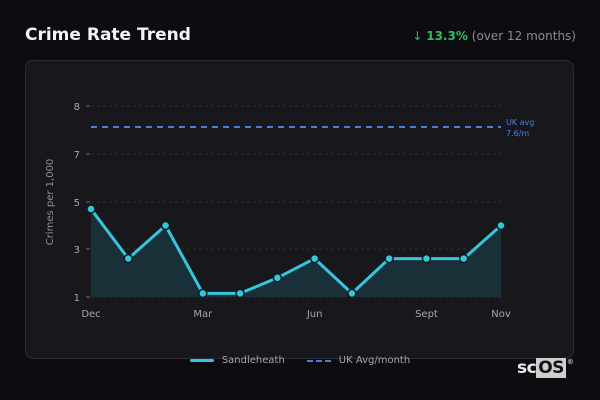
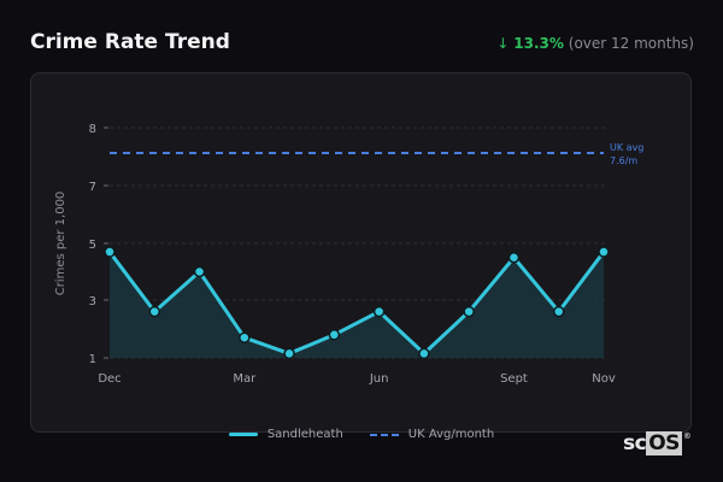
Sandleheath/Mar: 1.1 -> 1.7
Sandleheath/Sept: 2.6 -> 4.5
Sandleheath/Nov: 4.0 -> 4.7
